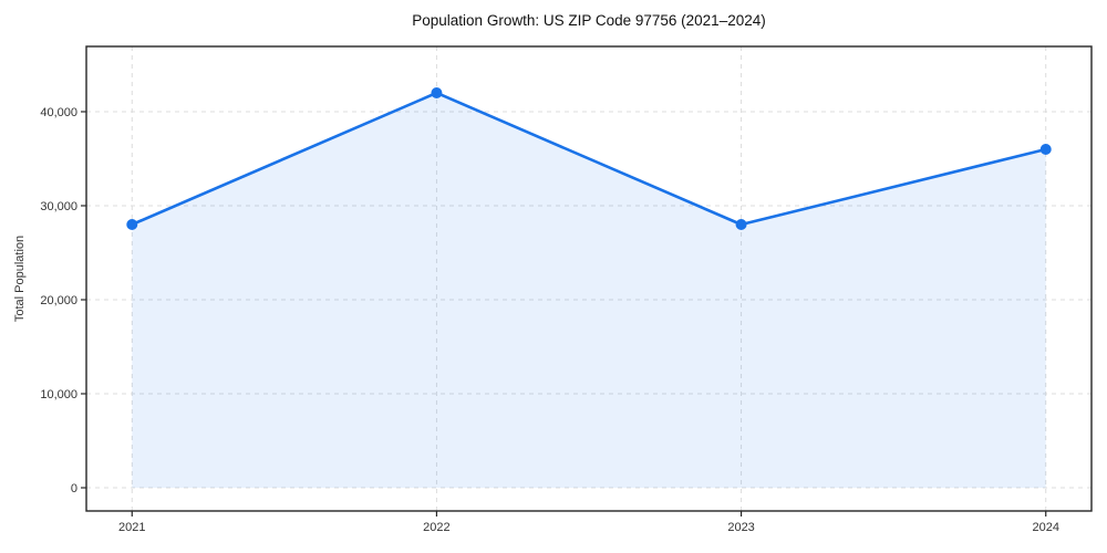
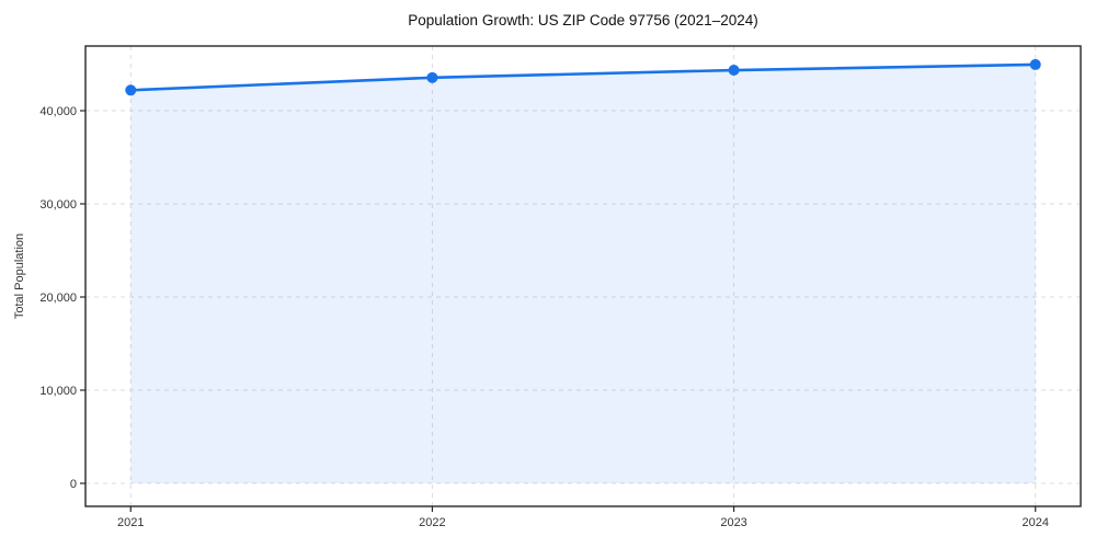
2021: 28000 -> 42000
2022: 42000 -> 44000
2023: 28000 -> 44000
2024: 36000 -> 45000
